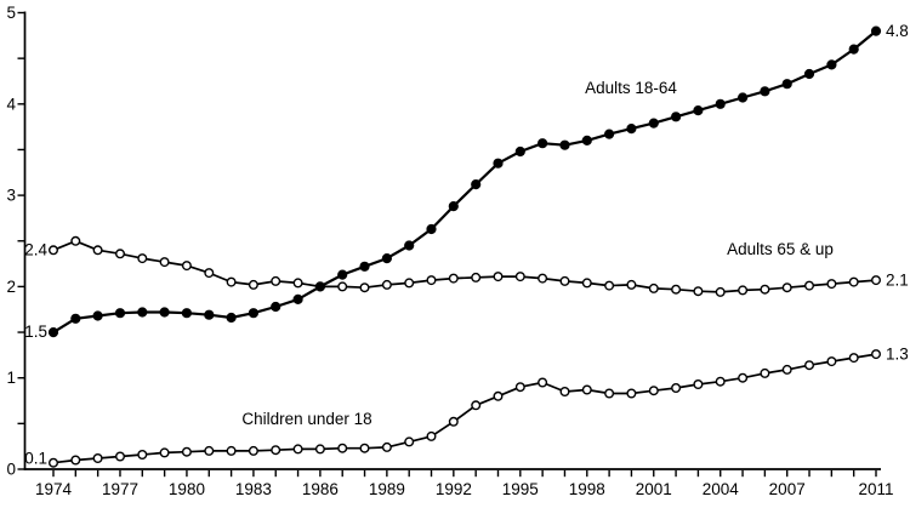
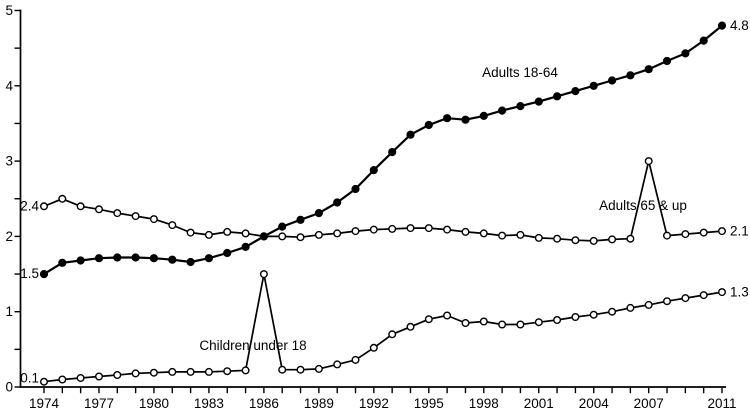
Children under 18/1986: 0.2 -> 1.5
Adults 65 & up/2007: 2.0 -> 3.0
